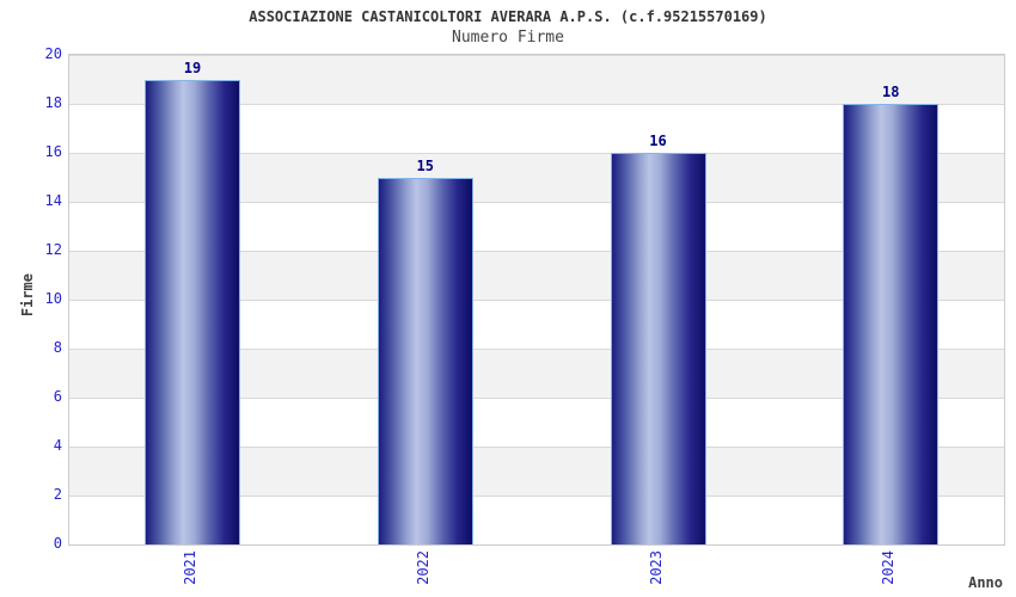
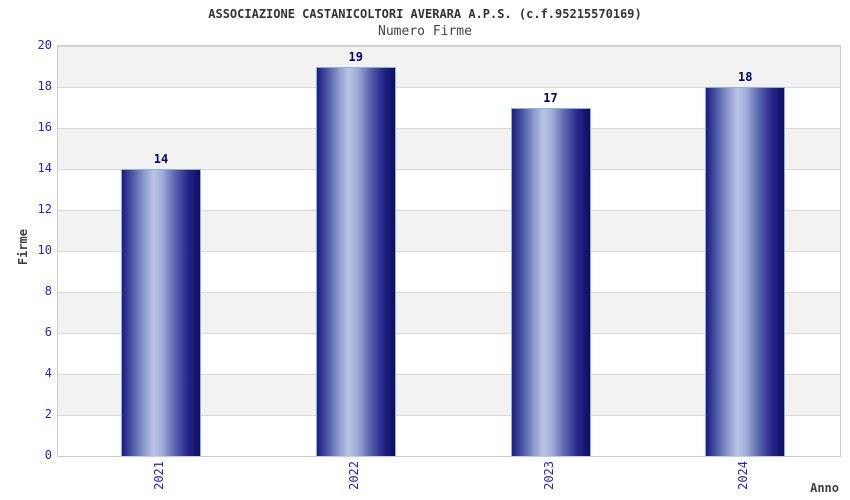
2021: 19 -> 14
2022: 15 -> 19
2023: 16 -> 17
